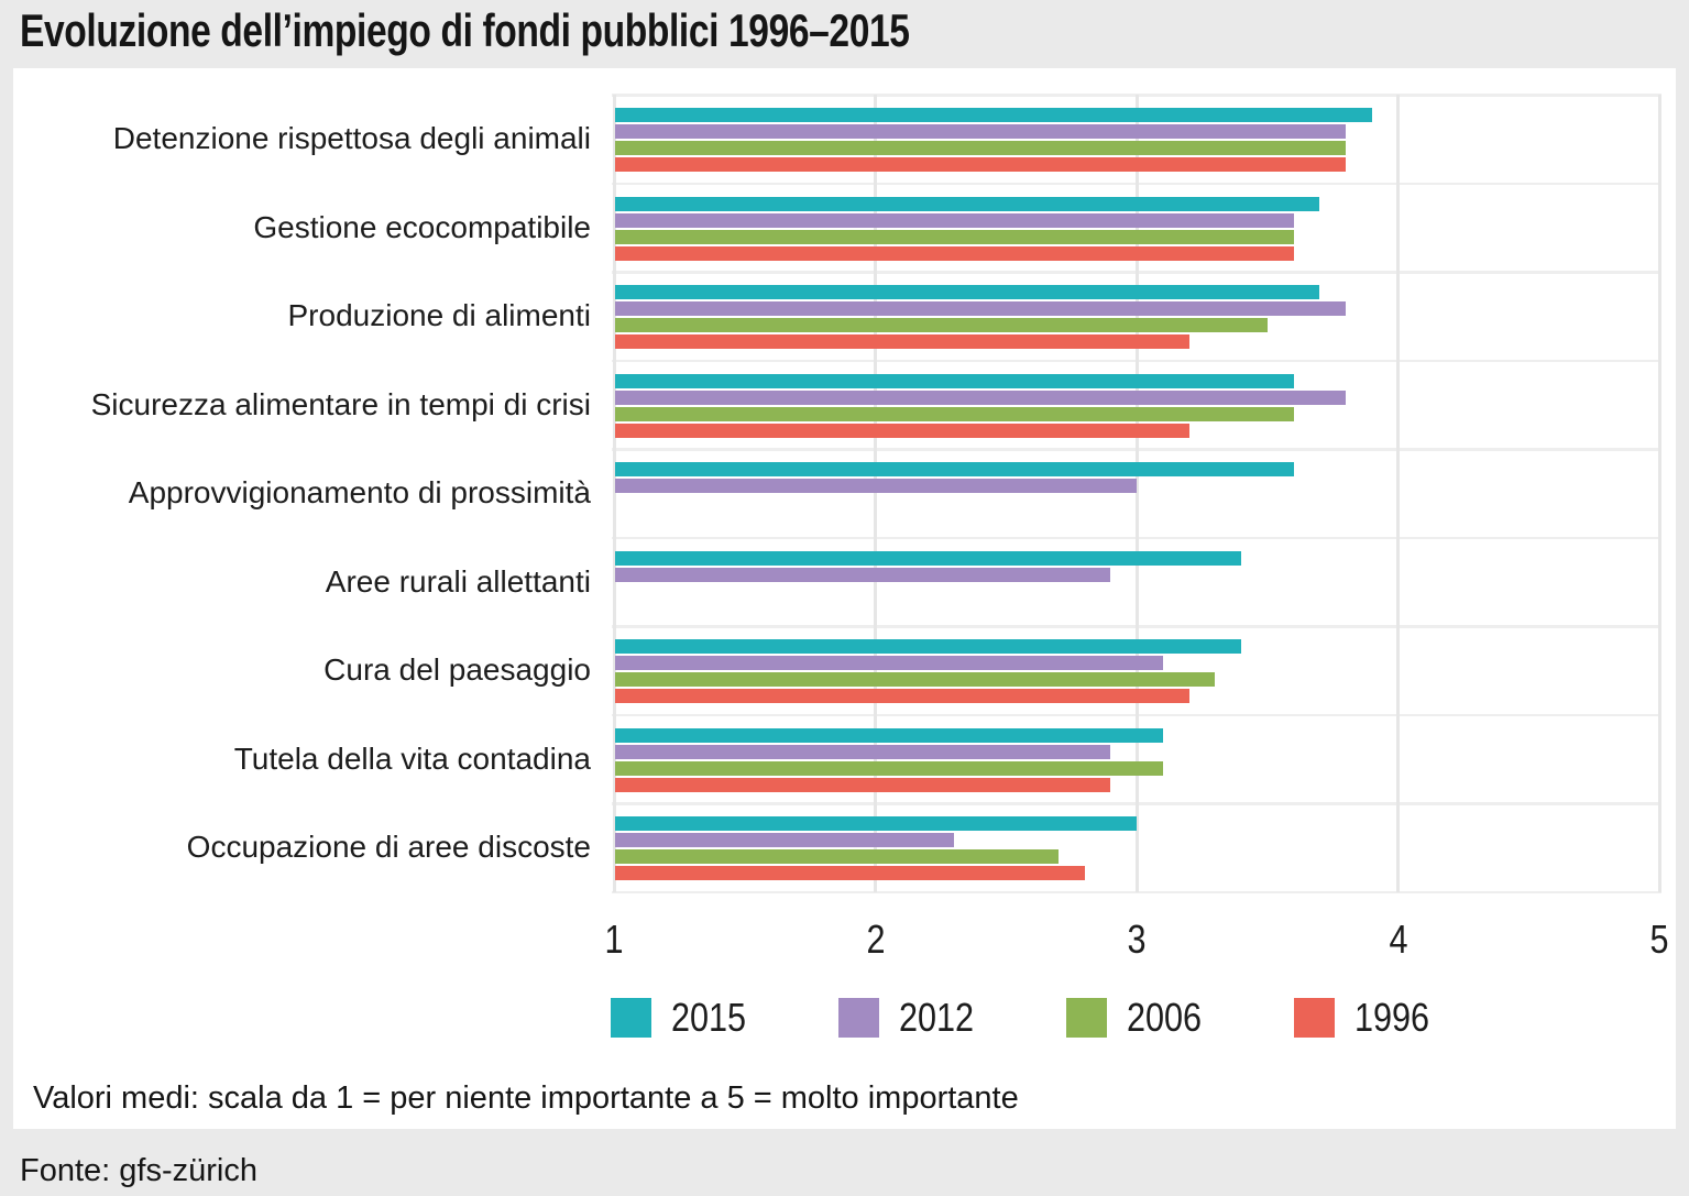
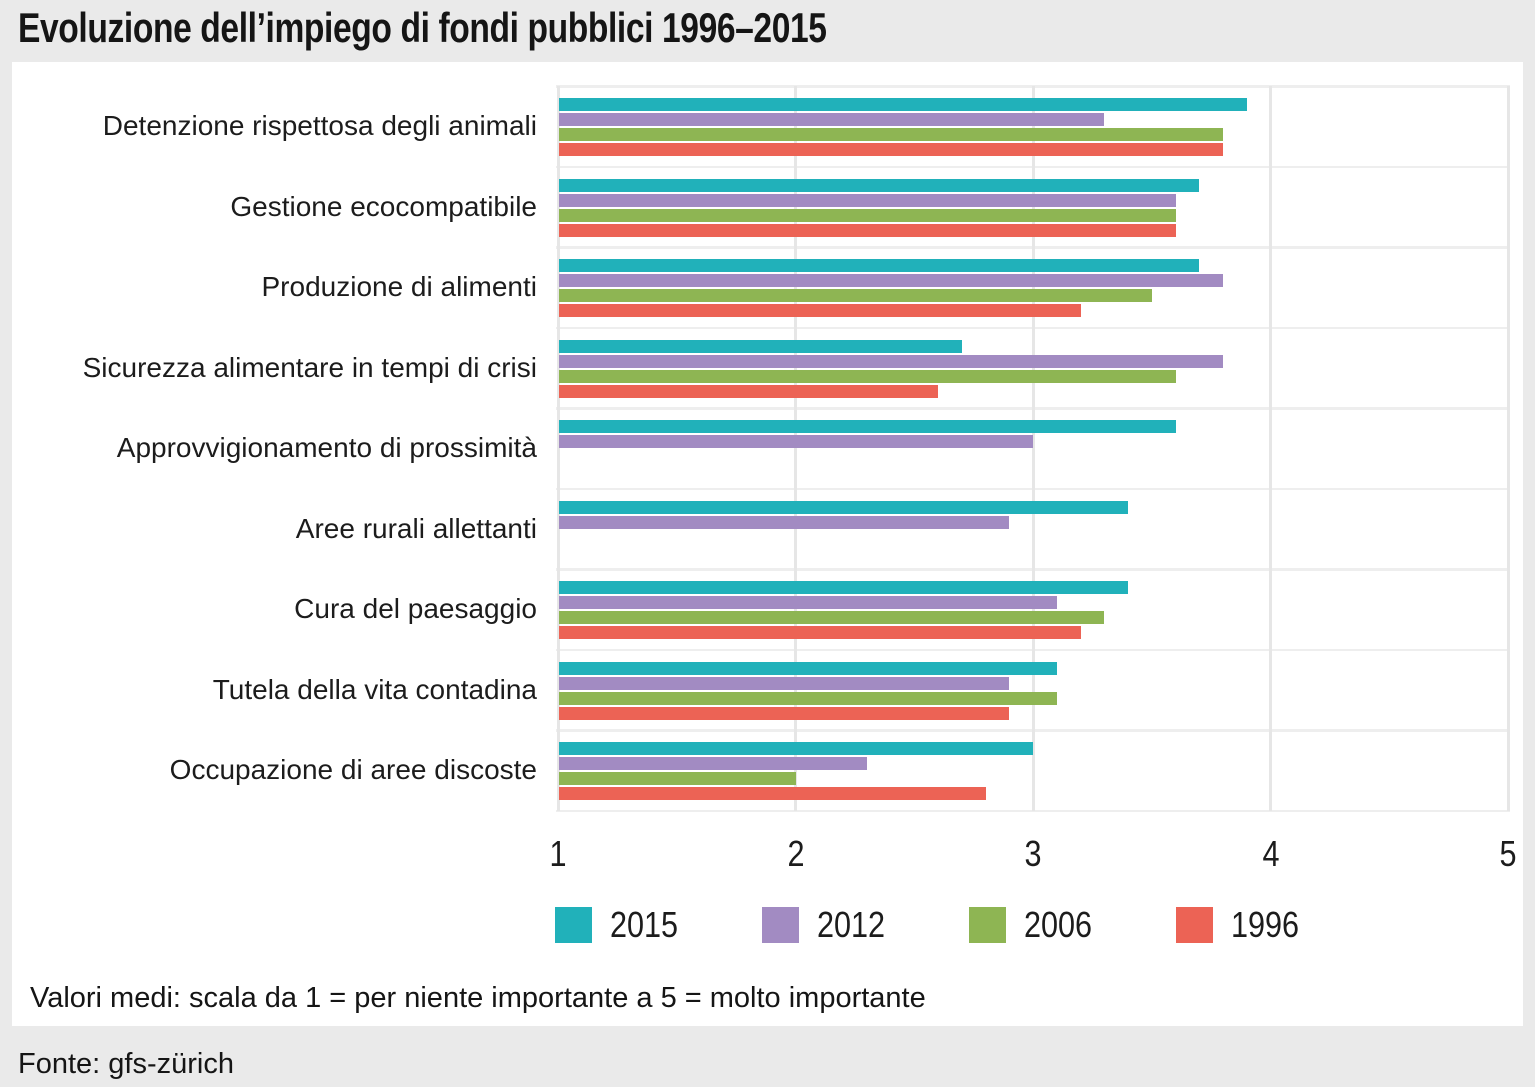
2012/Detenzione rispettosa degli animali: 3.8 -> 3.3
2015/Sicurezza alimentare in tempi di crisi: 3.6 -> 2.7
1996/Sicurezza alimentare in tempi di crisi: 3.2 -> 2.6
2006/Occupazione di aree discoste: 2.7 -> 2.0
